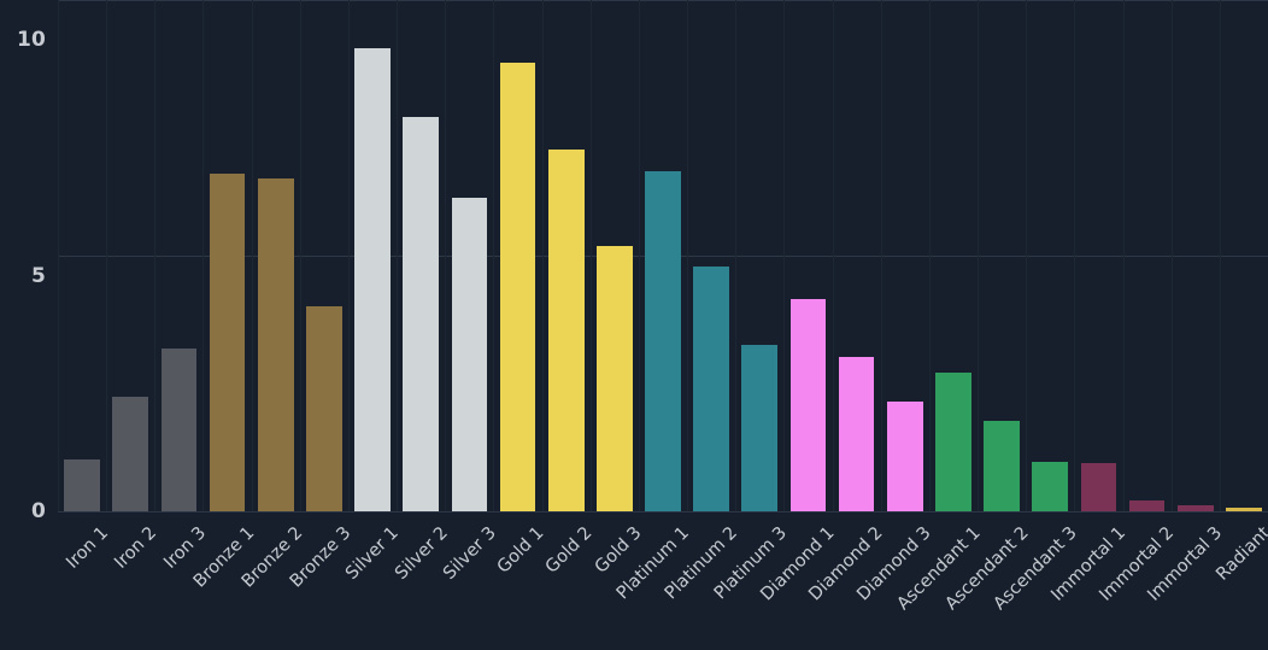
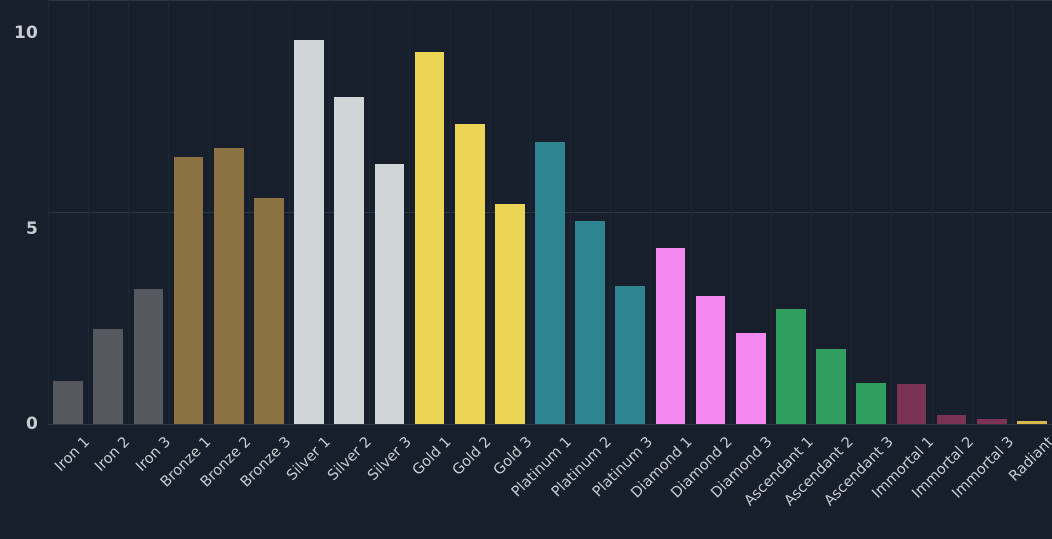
Bronze 1: 6.6 -> 6.3
Bronze 3: 4.0 -> 5.3
